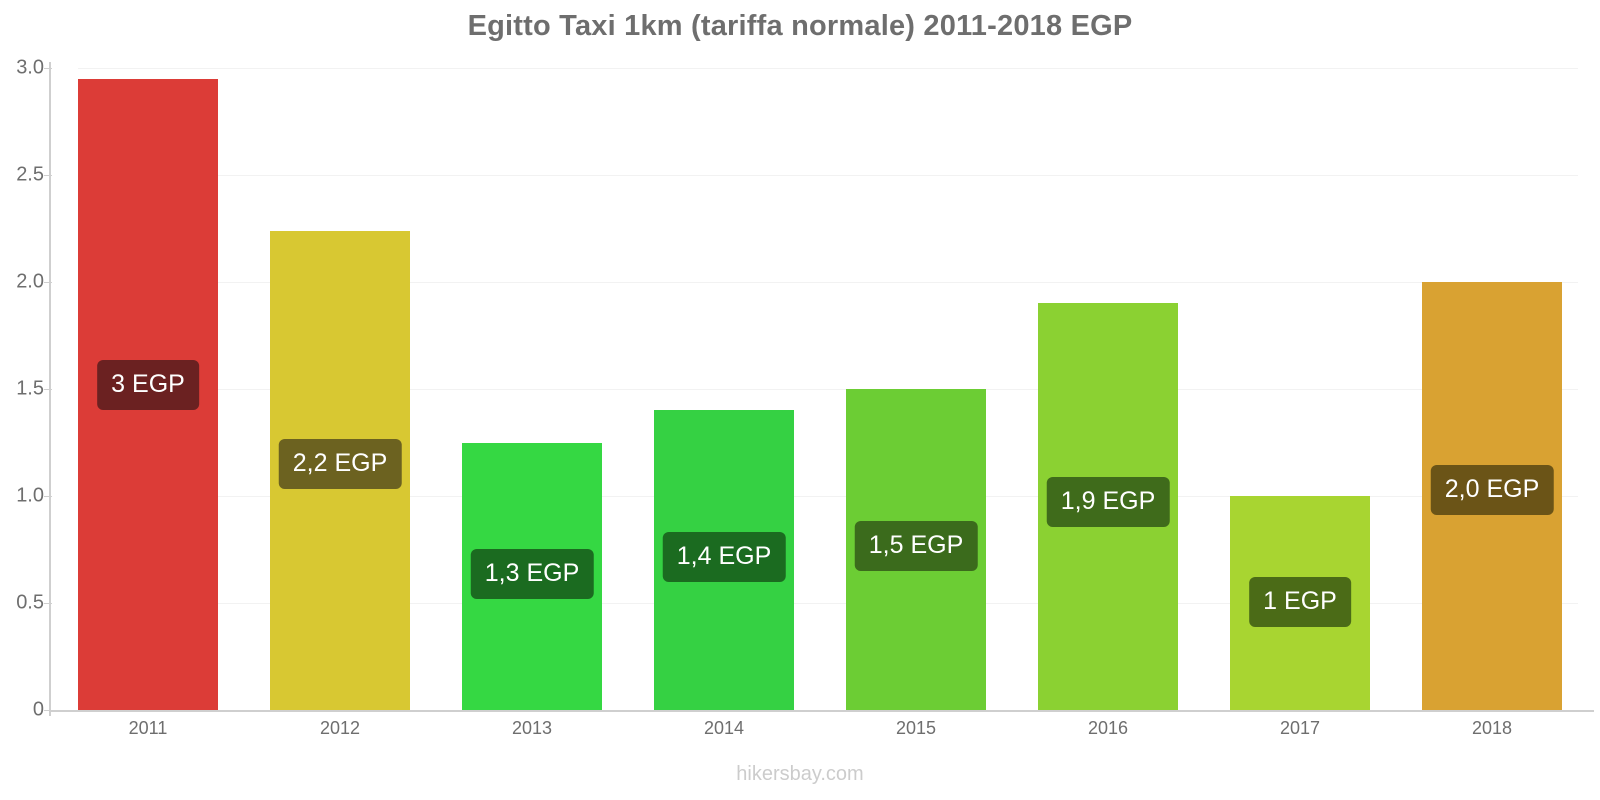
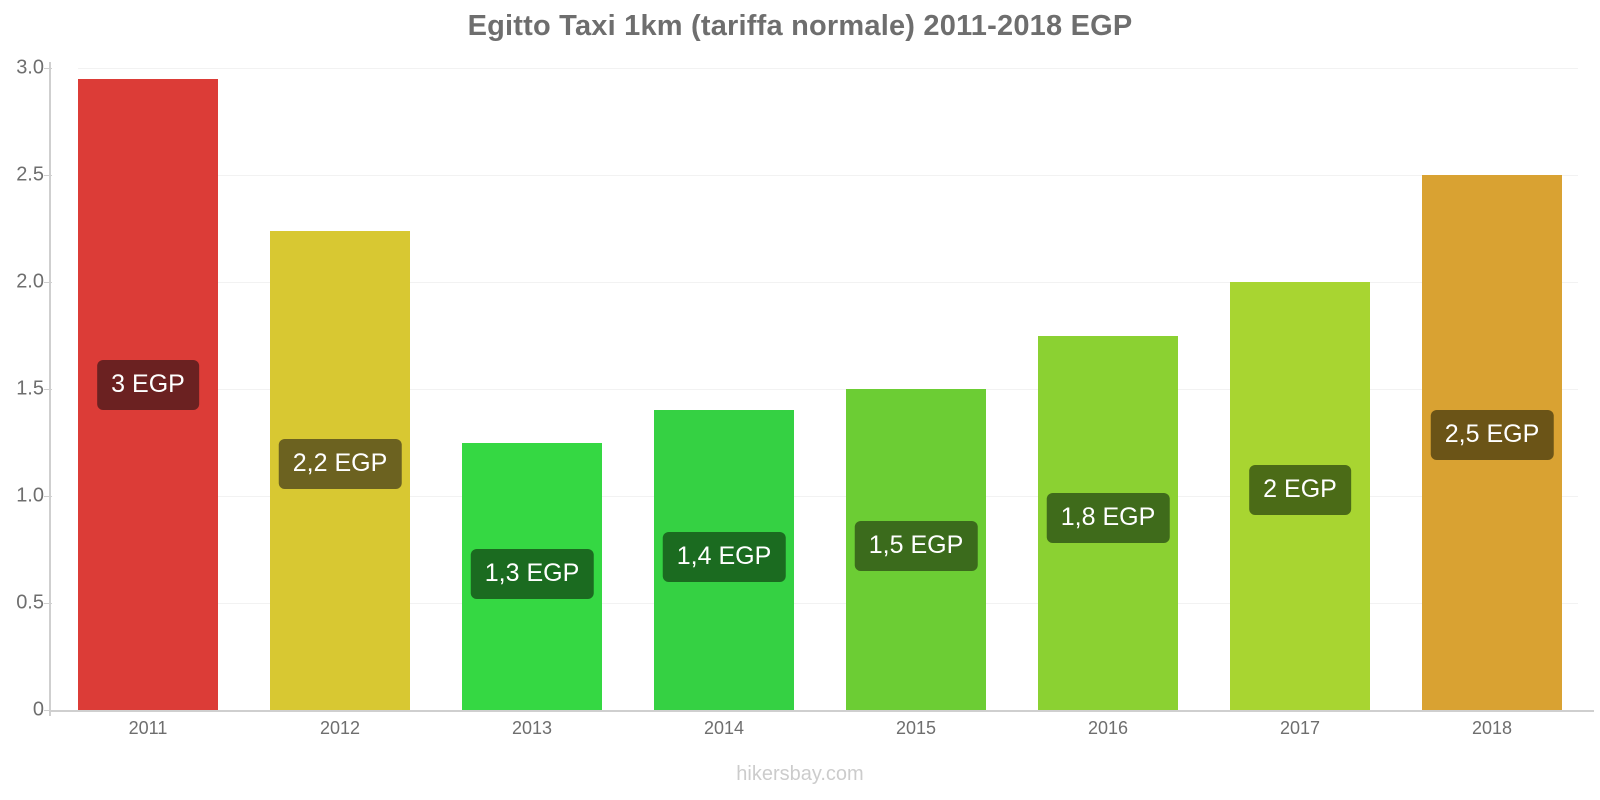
2016: 1,9 -> 1,8
2017: 1 -> 2
2018: 2,0 -> 2,5
